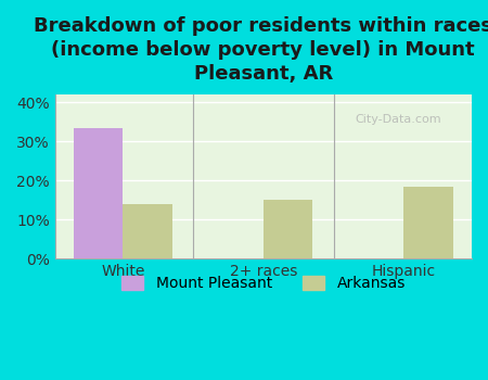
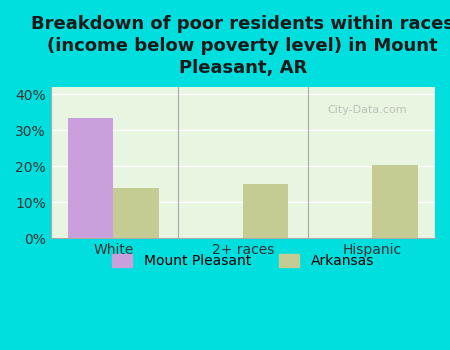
Arkansas/Hispanic: 18.5% -> 20.3%
